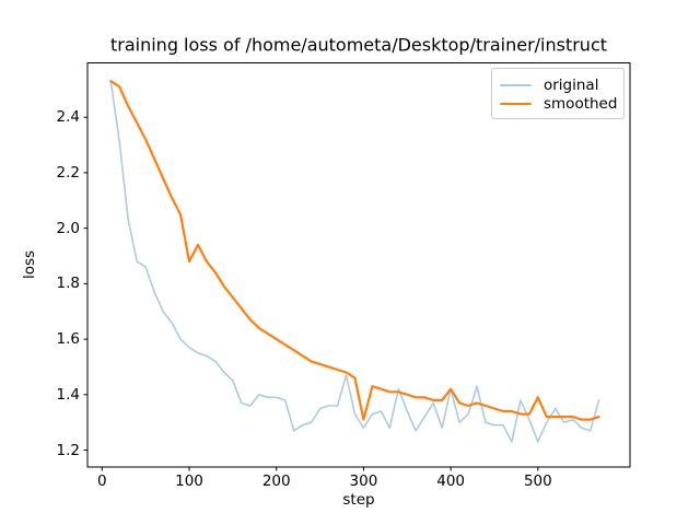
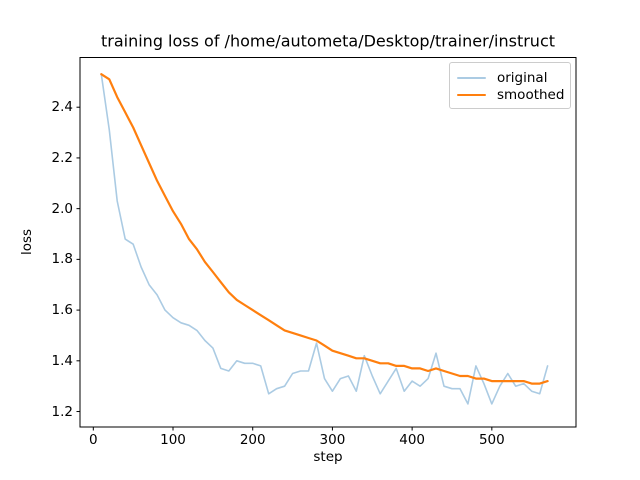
smoothed/100: 1.88 -> 1.99
smoothed/300: 1.31 -> 1.44
original/400: 1.42 -> 1.32
smoothed/400: 1.42 -> 1.37
smoothed/500: 1.39 -> 1.32
